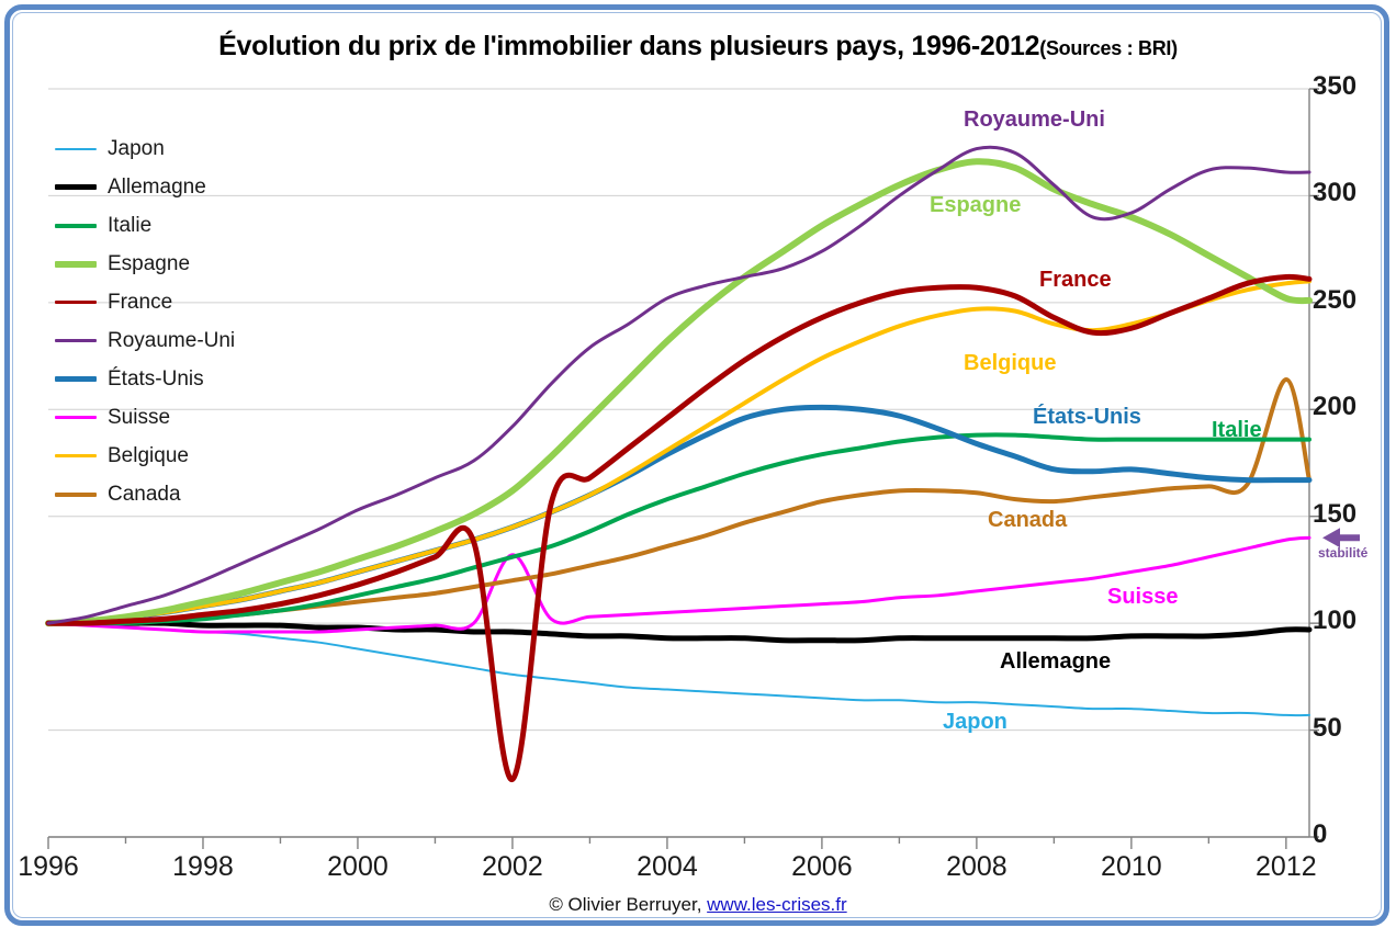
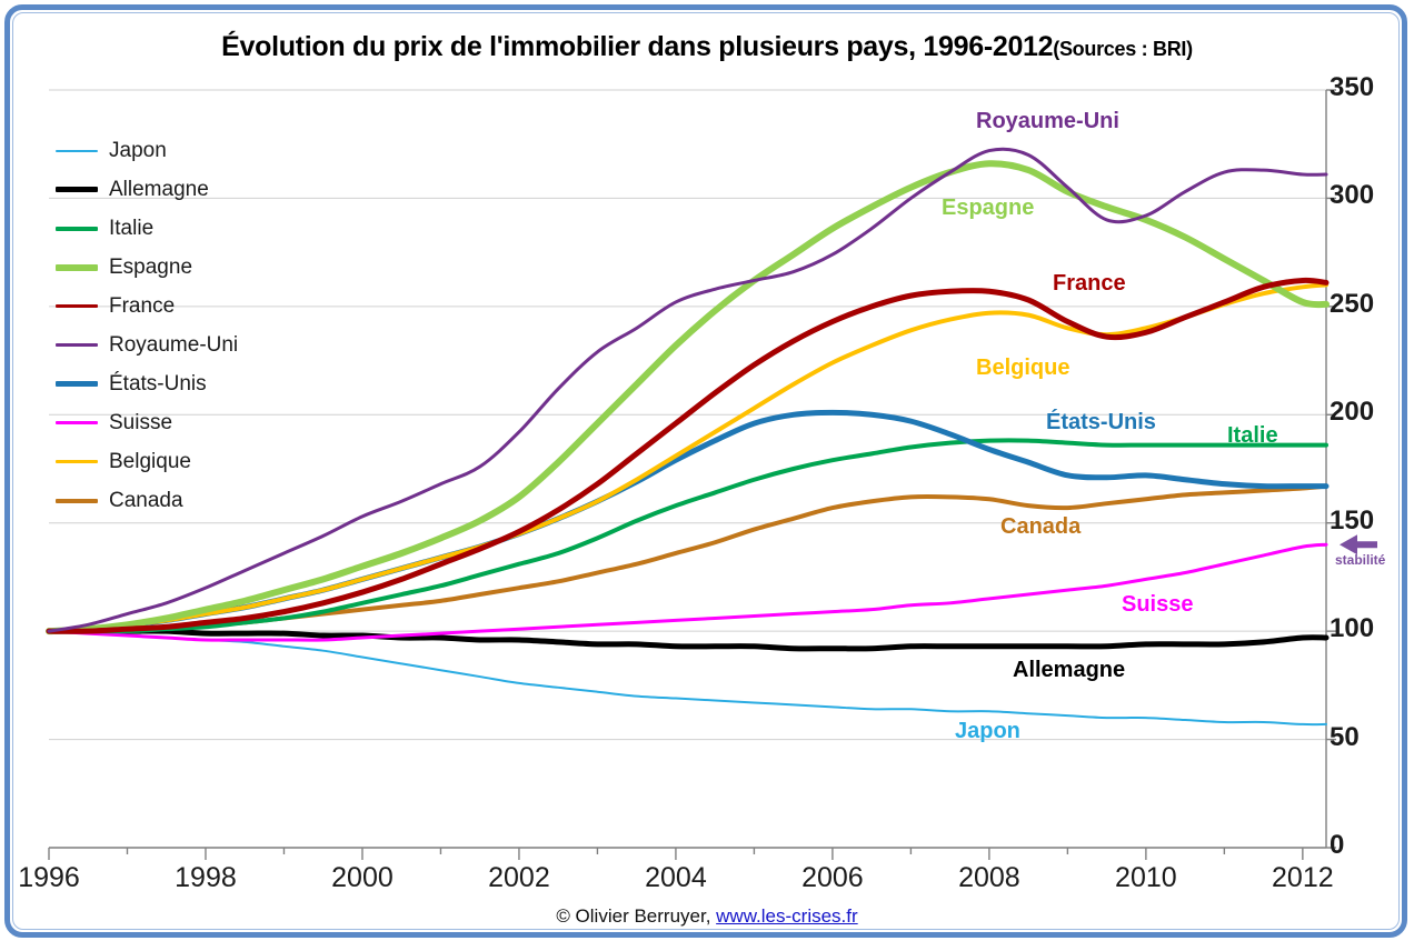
France/2002: 27 -> 146
Suisse/2002: 132 -> 101
Canada/2012: 214 -> 166
